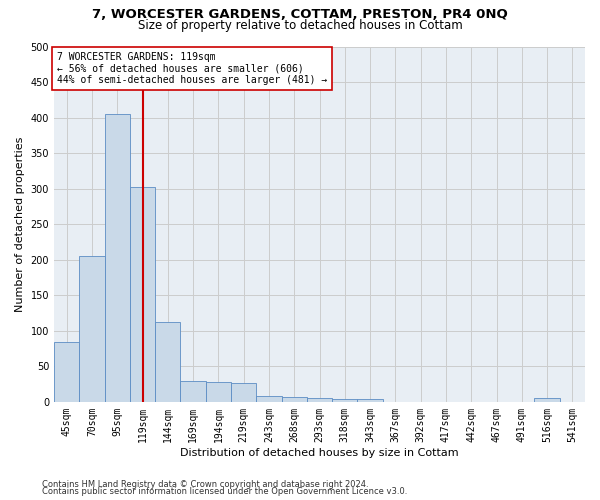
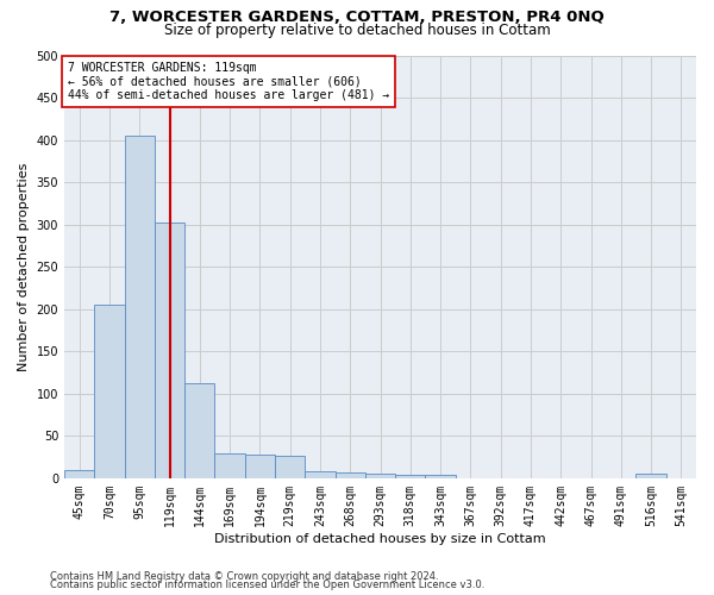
45sqm: 84 -> 10
